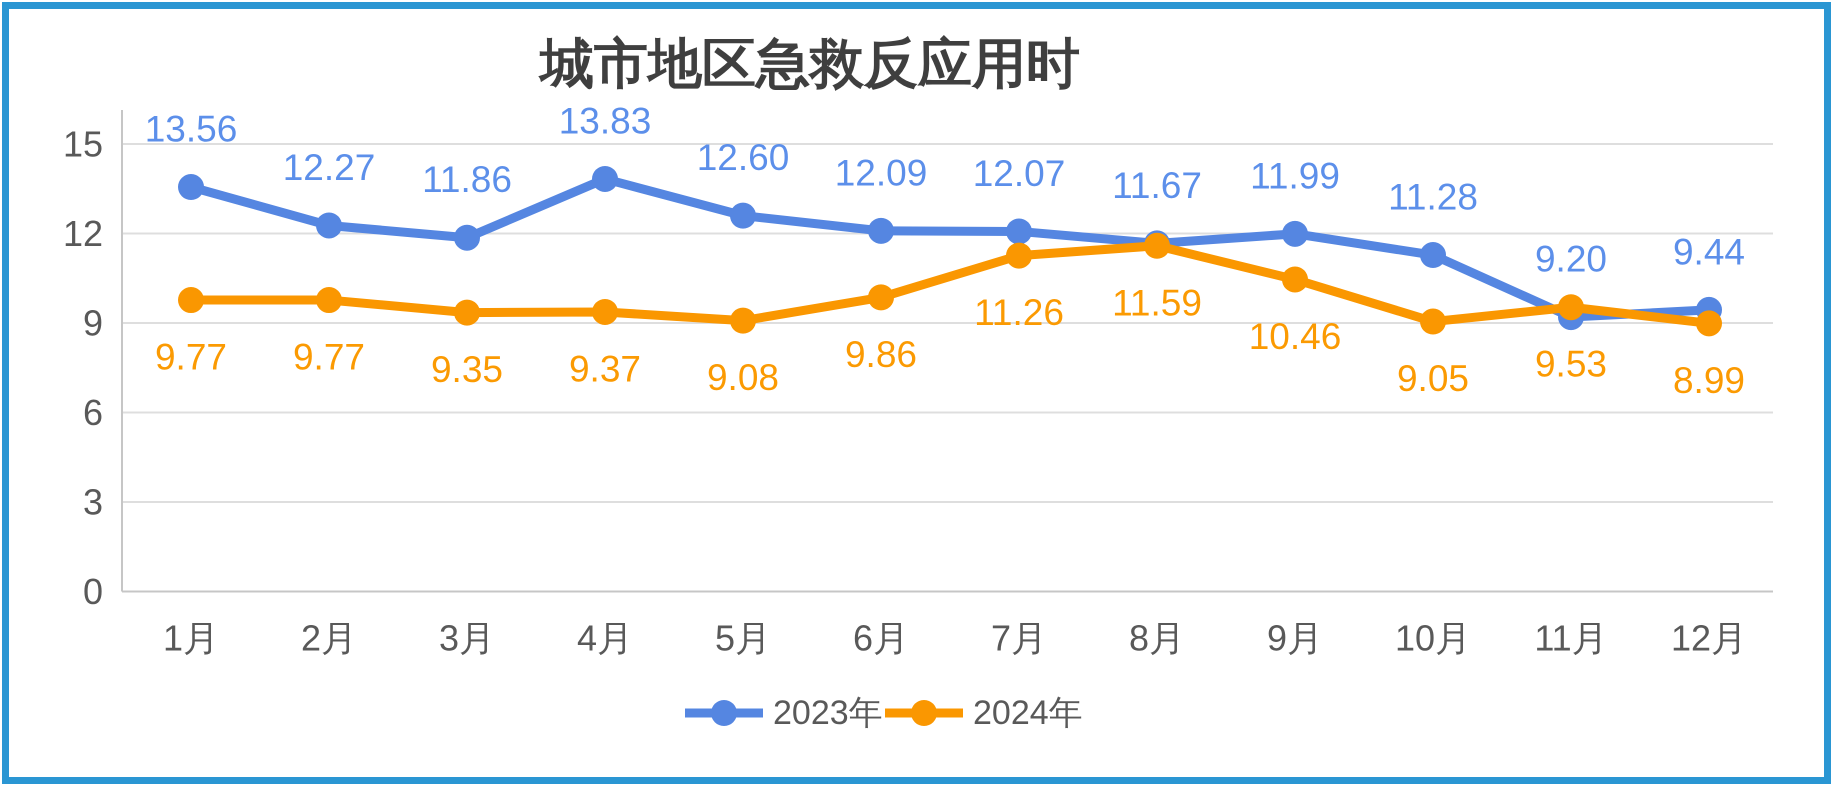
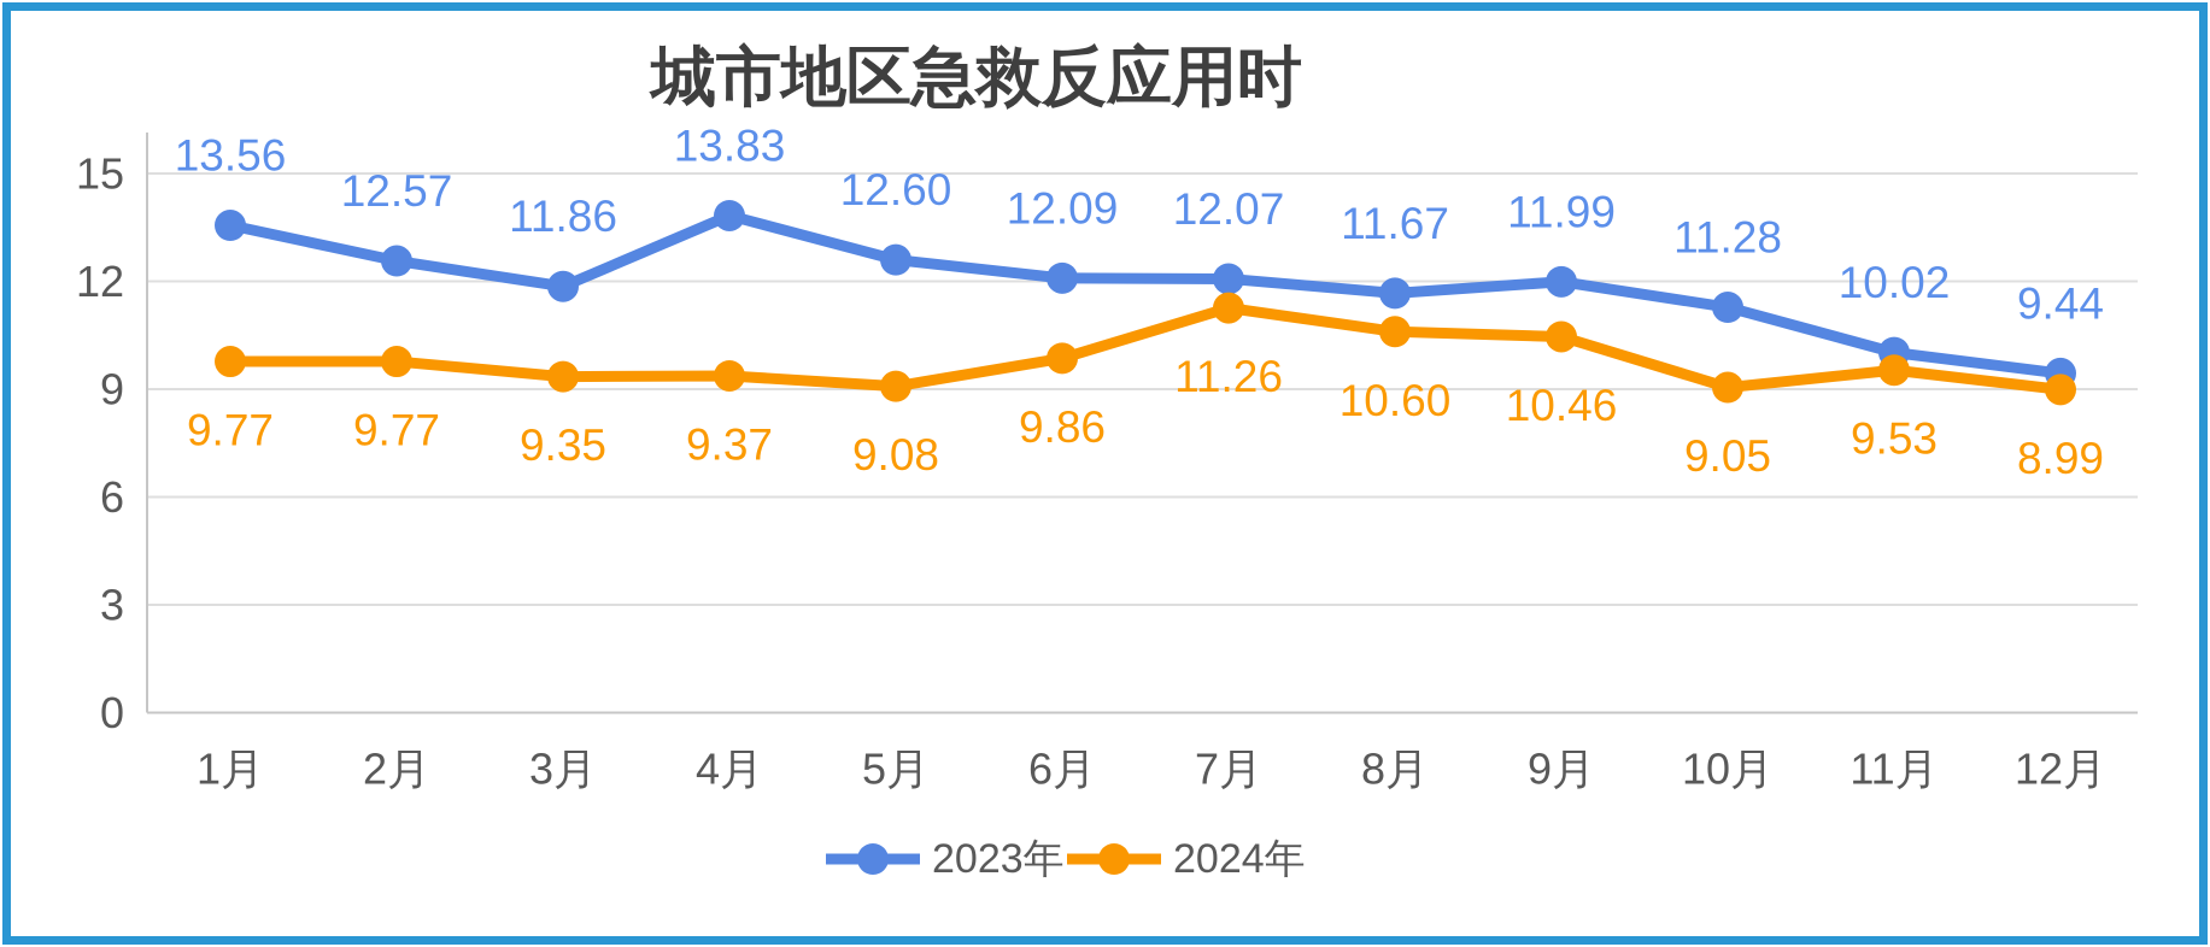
2023年/2月: 12.27 -> 12.57
2024年/8月: 11.59 -> 10.60
2023年/11月: 9.20 -> 10.02
